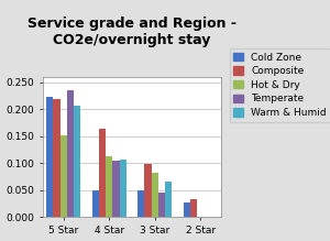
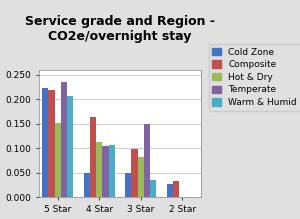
Temperate/3 Star: 0.046 -> 0.150
Warm & Humid/3 Star: 0.066 -> 0.035
